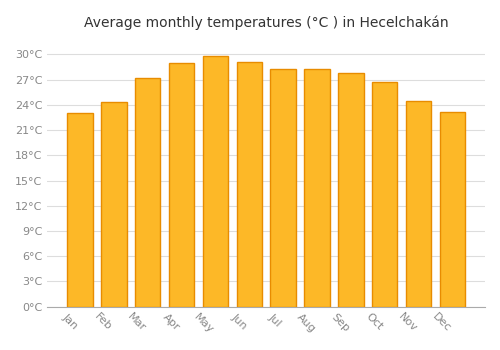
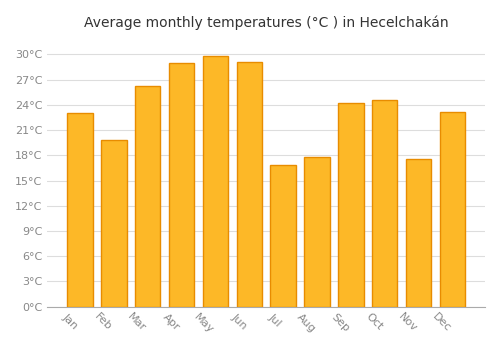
Feb: 24.3°C -> 19.8°C
Mar: 27.2°C -> 26.2°C
Jul: 28.3°C -> 16.8°C
Aug: 28.3°C -> 17.8°C
Sep: 27.8°C -> 24.2°C
Oct: 26.7°C -> 24.6°C
Nov: 24.5°C -> 17.6°C
